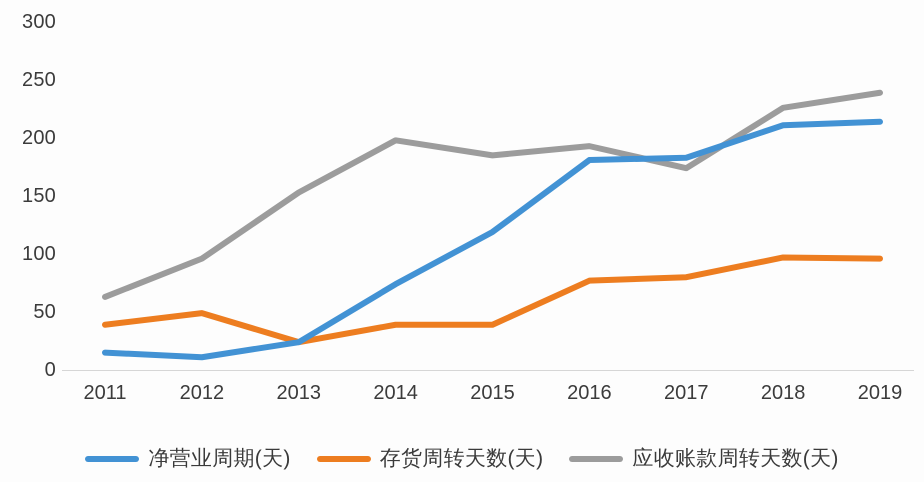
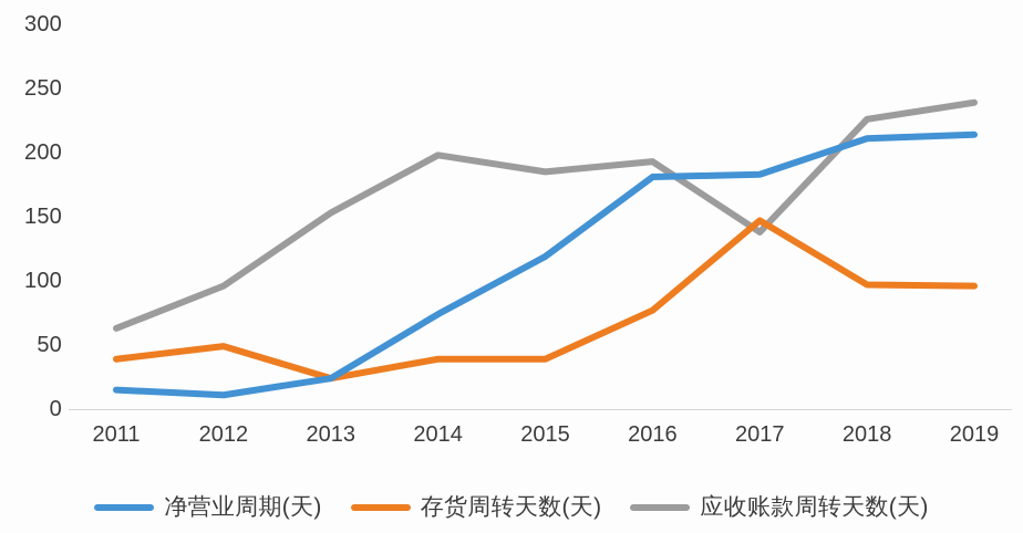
存货周转天数(天)/2017: 80 -> 147
应收账款周转天数(天)/2017: 174 -> 138
